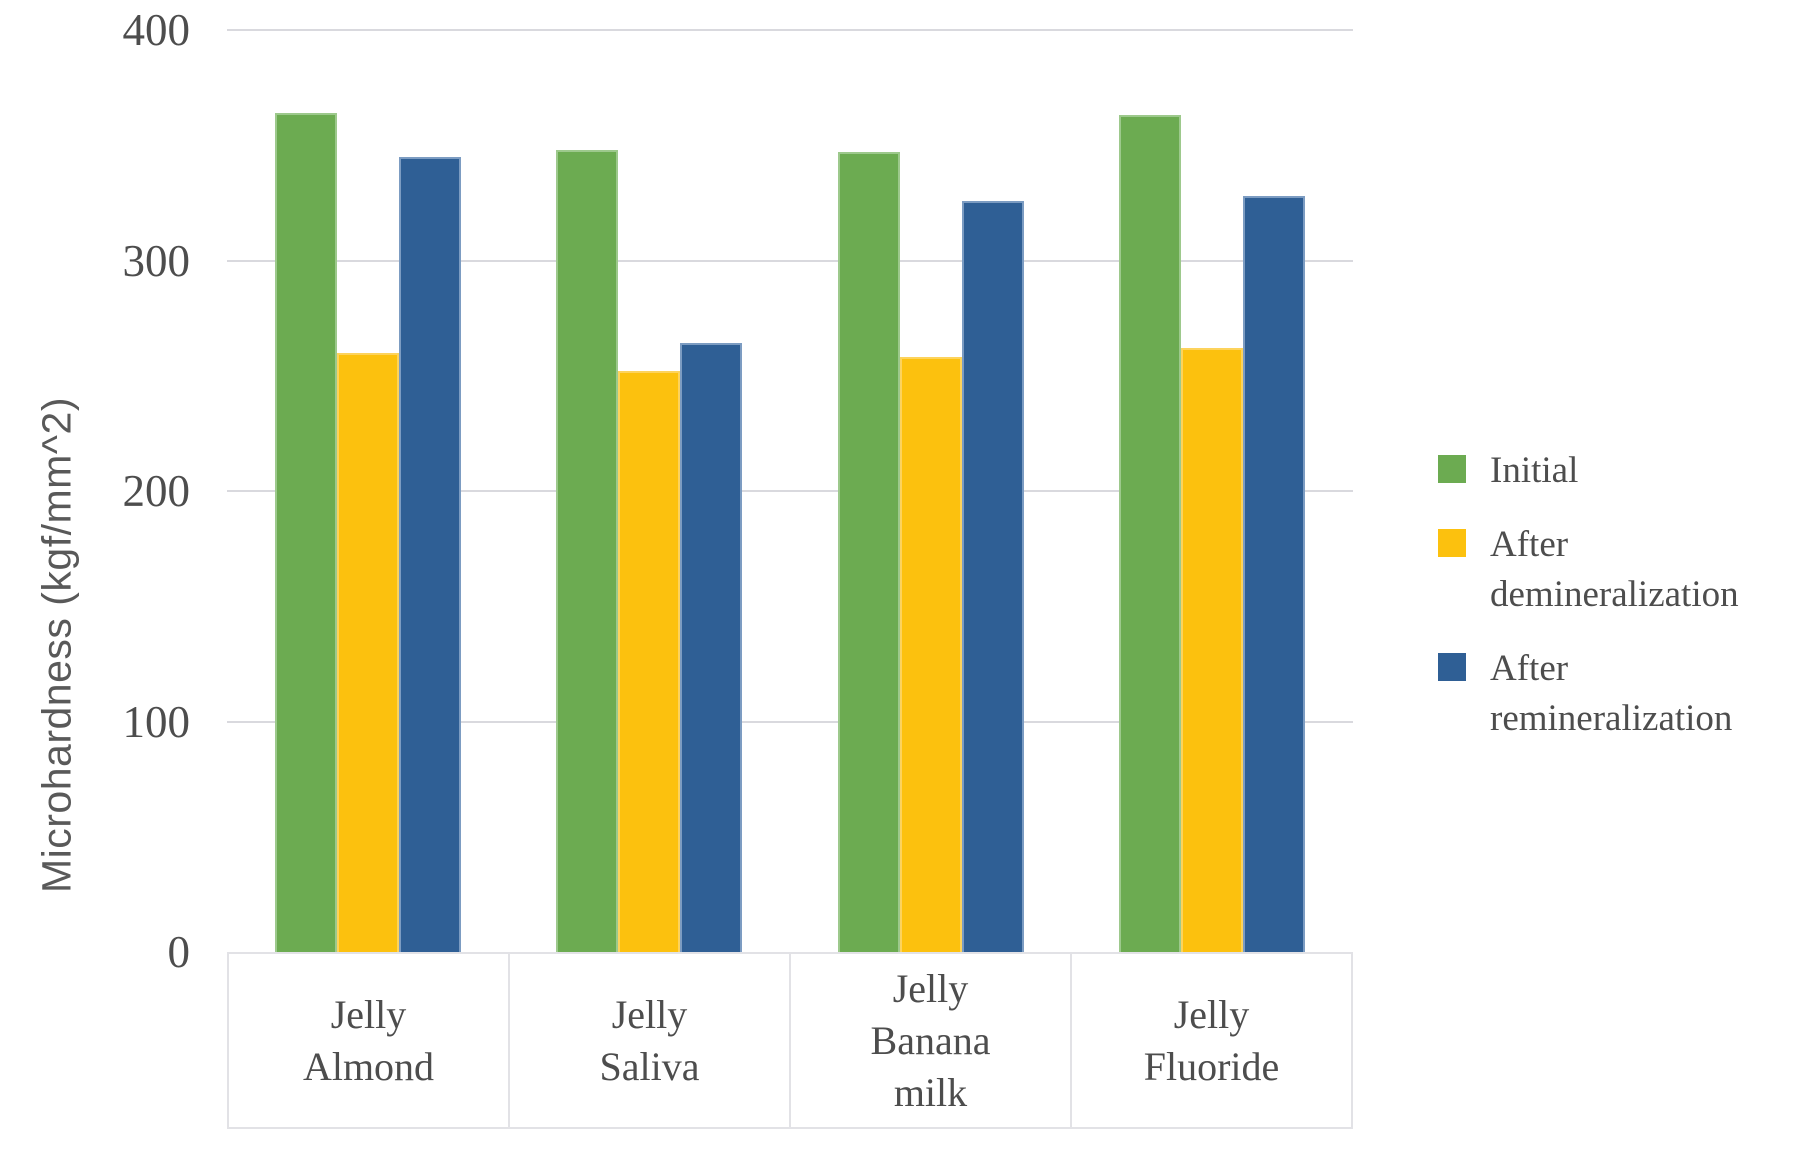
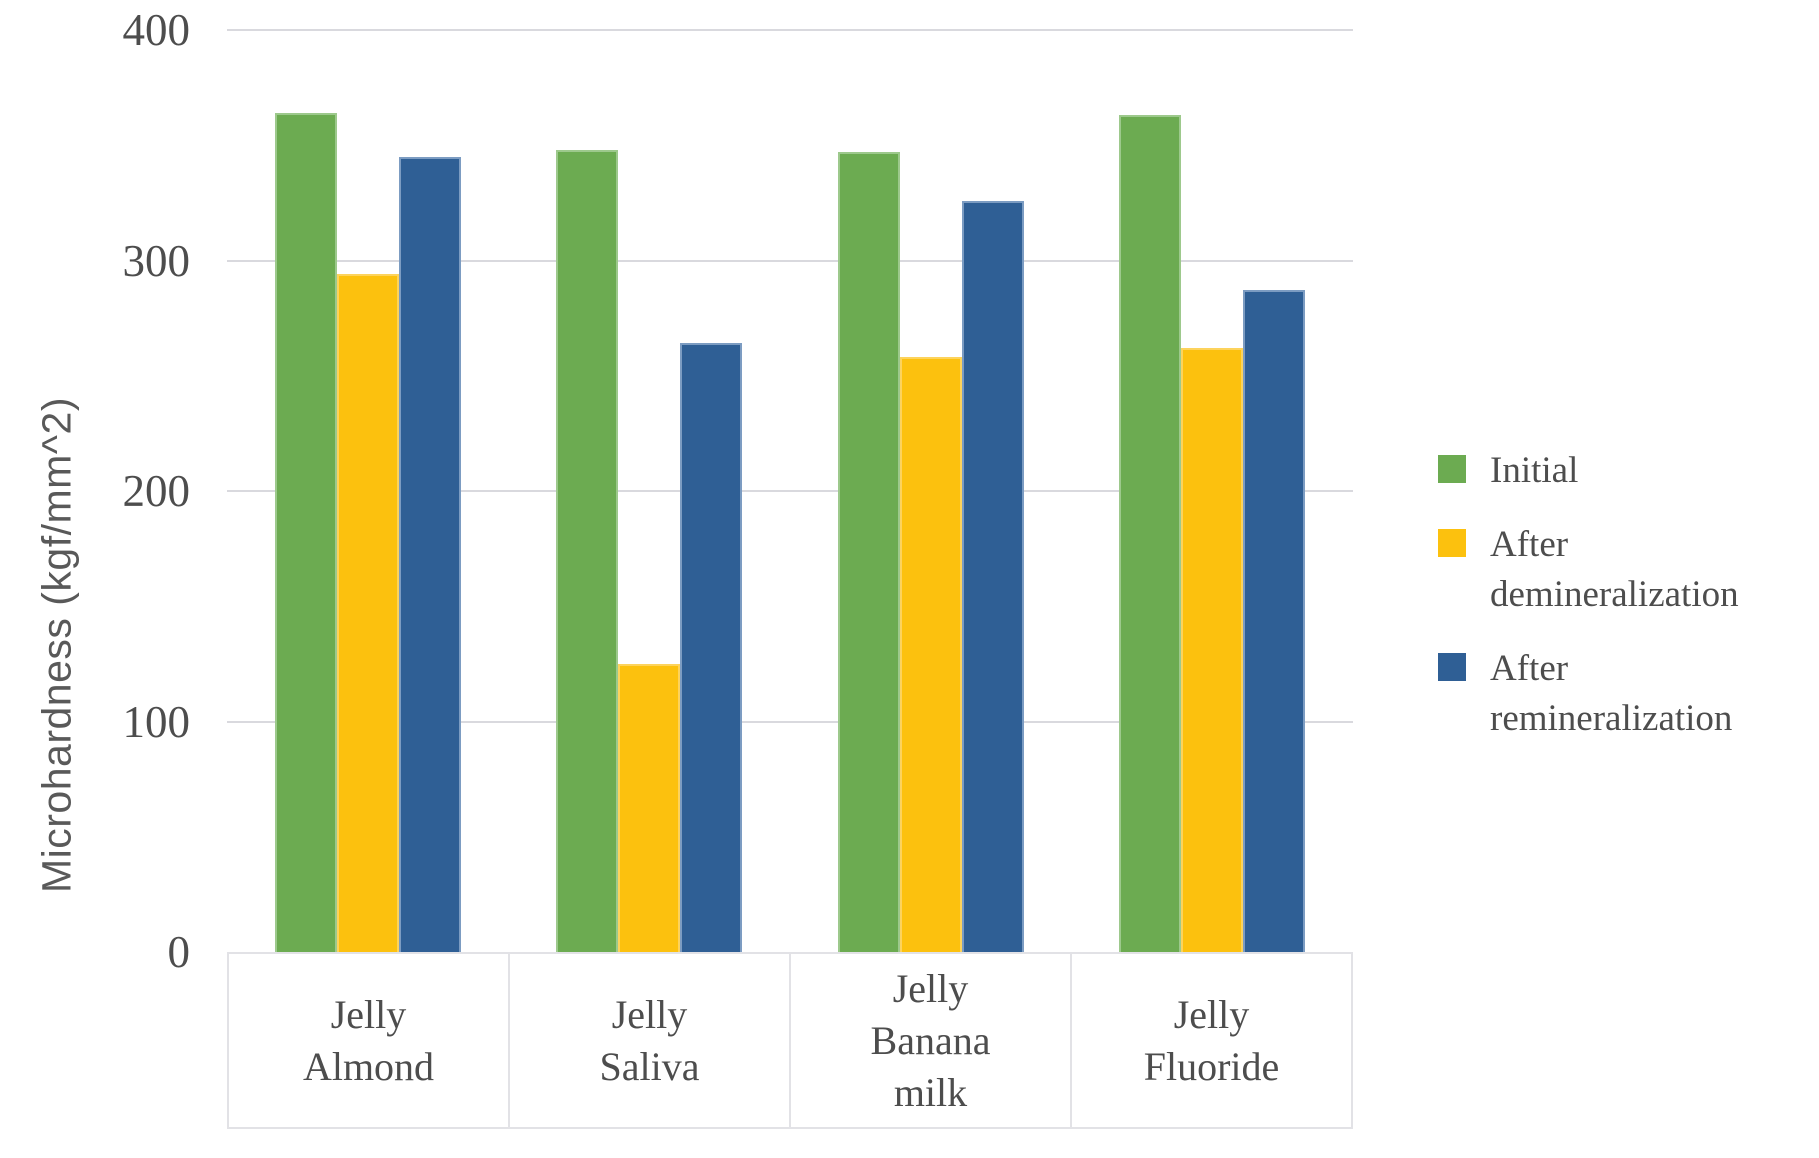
After demineralization/Jelly Almond: 260 -> 294
After demineralization/Jelly Saliva: 252 -> 125
After remineralization/Jelly Fluoride: 328 -> 287
